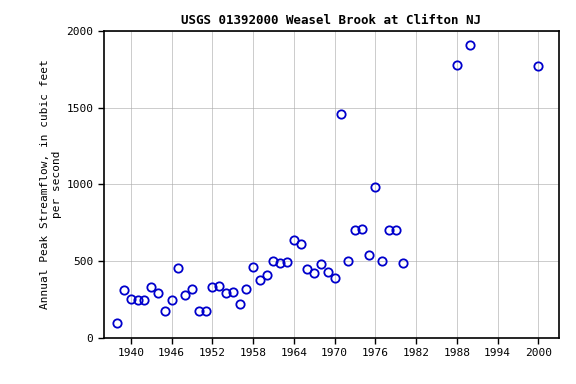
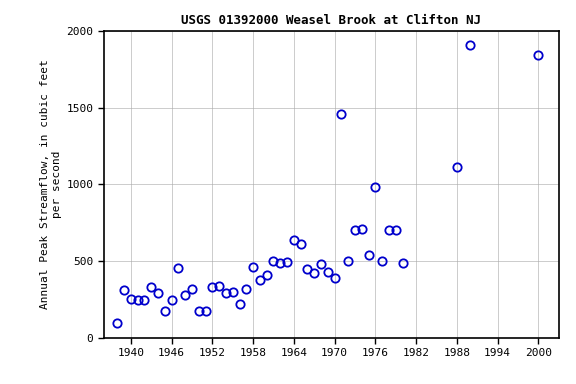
1988: 1780 -> 1110
2000: 1770 -> 1840
